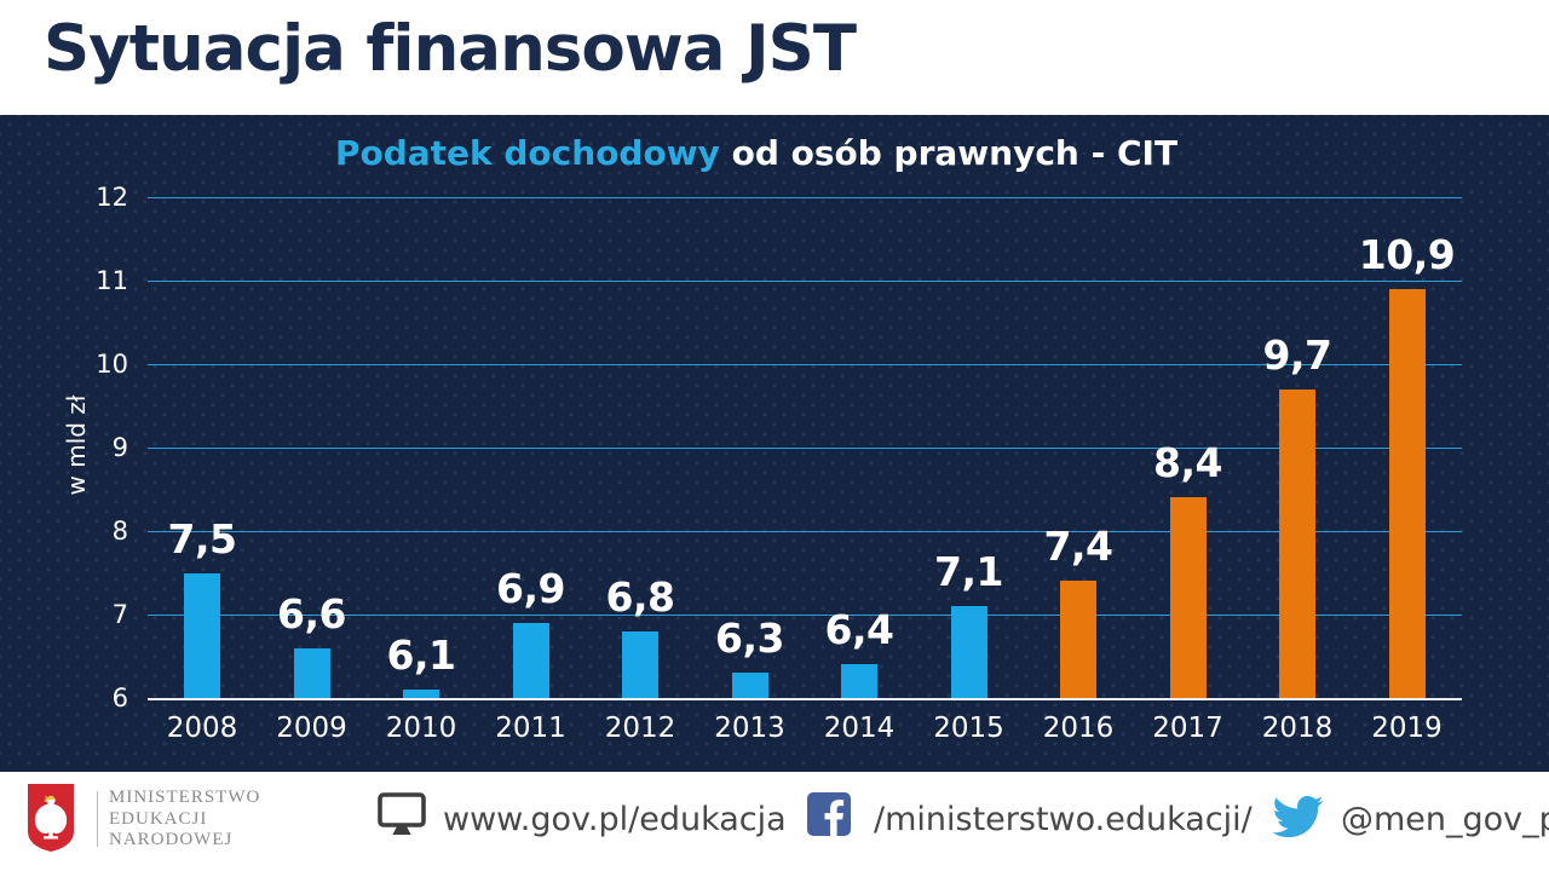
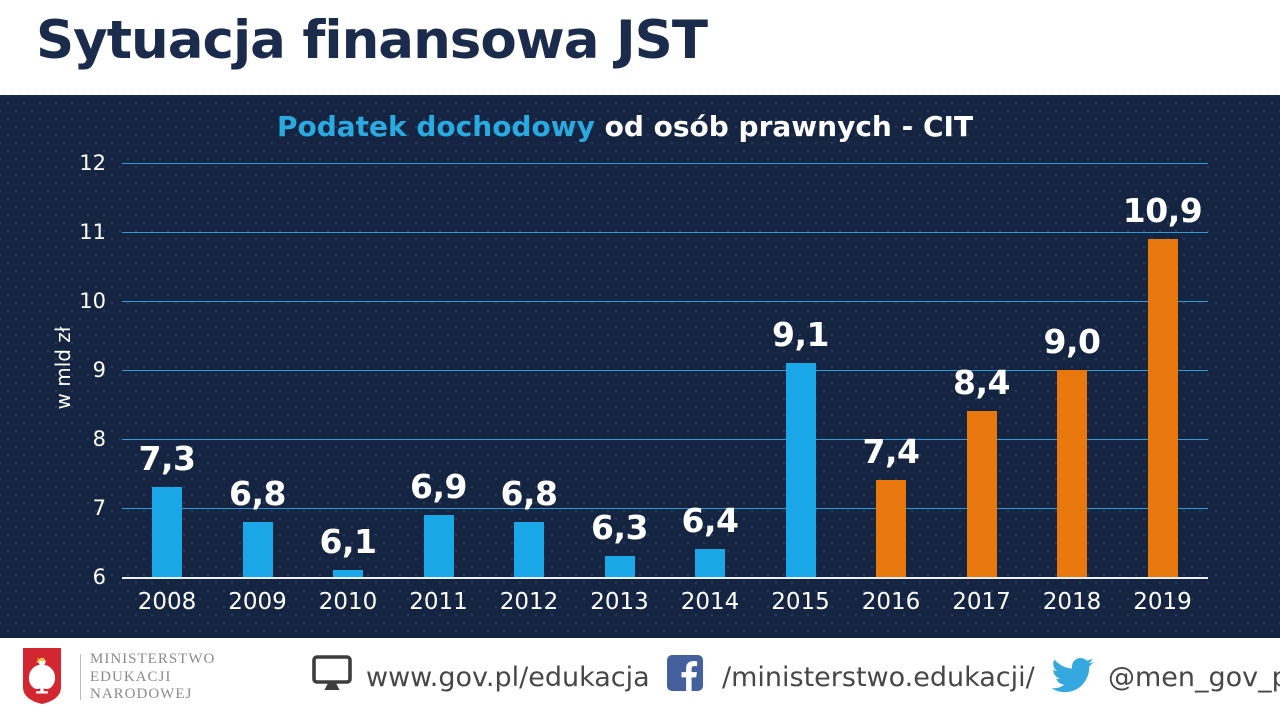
2008: 7,5 -> 7,3
2009: 6,6 -> 6,8
2015: 7,1 -> 9,1
2018: 9,7 -> 9,0
